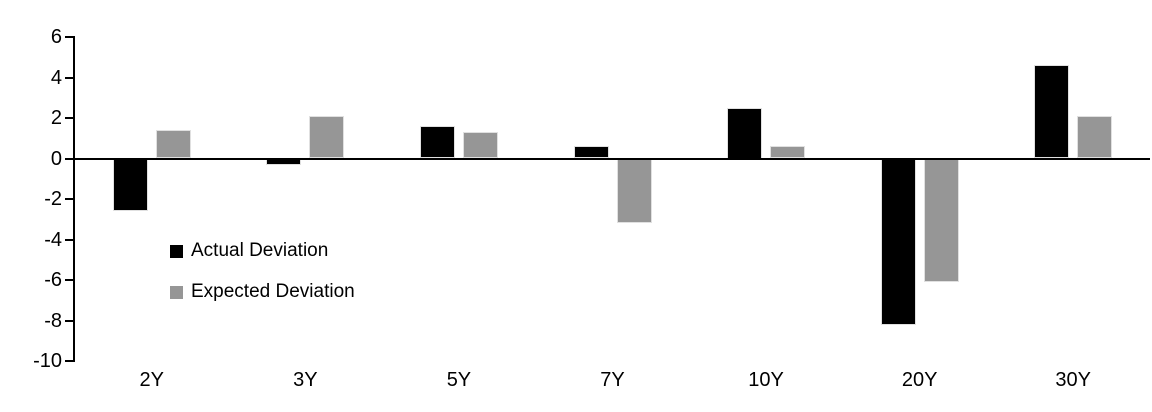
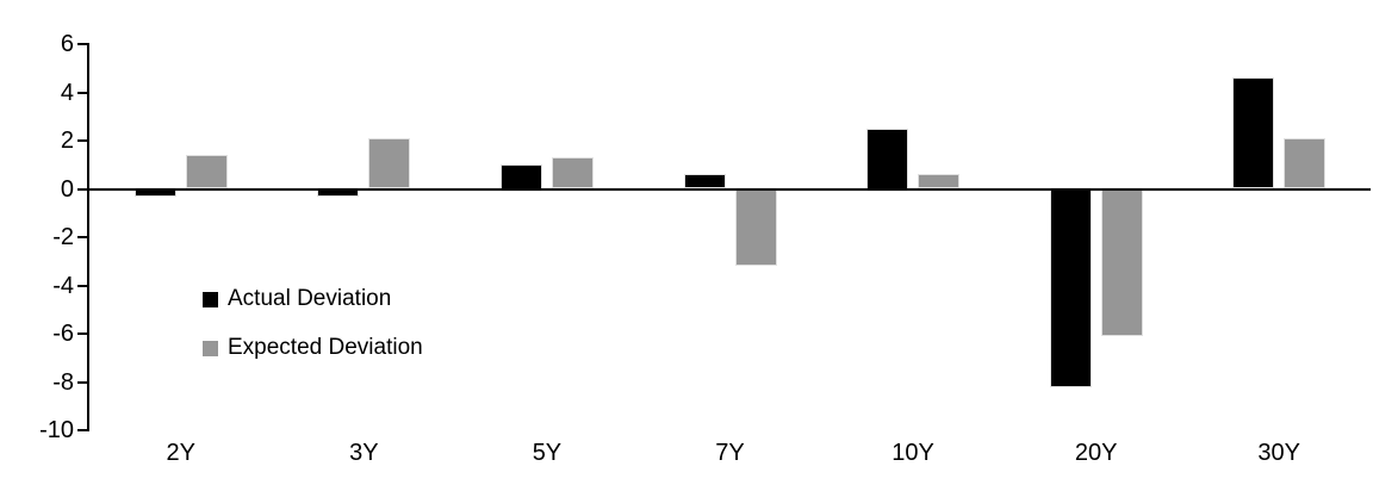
Actual Deviation/2Y: -2.6 -> -0.3
Actual Deviation/5Y: 1.6 -> 1.0
